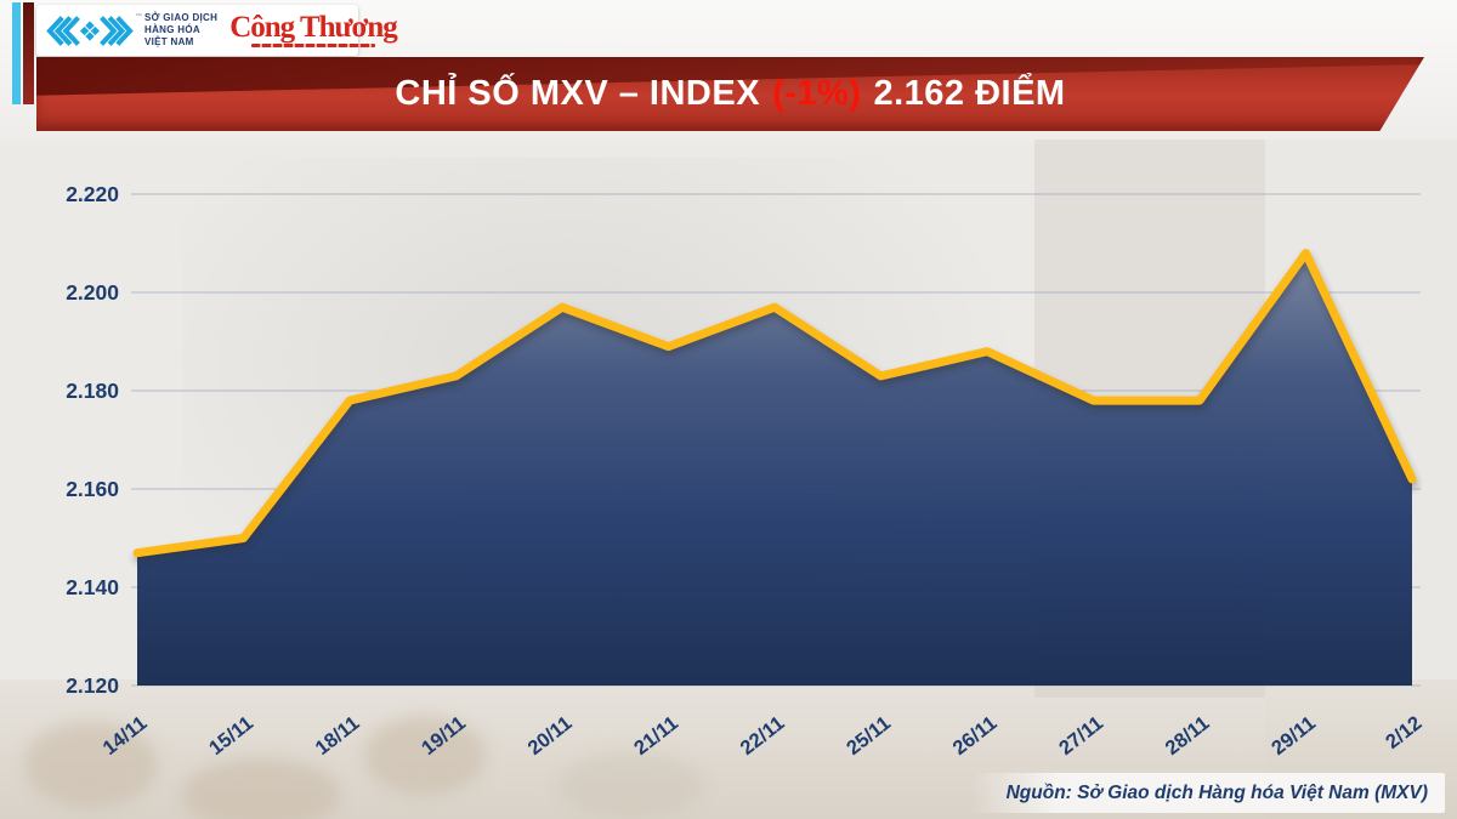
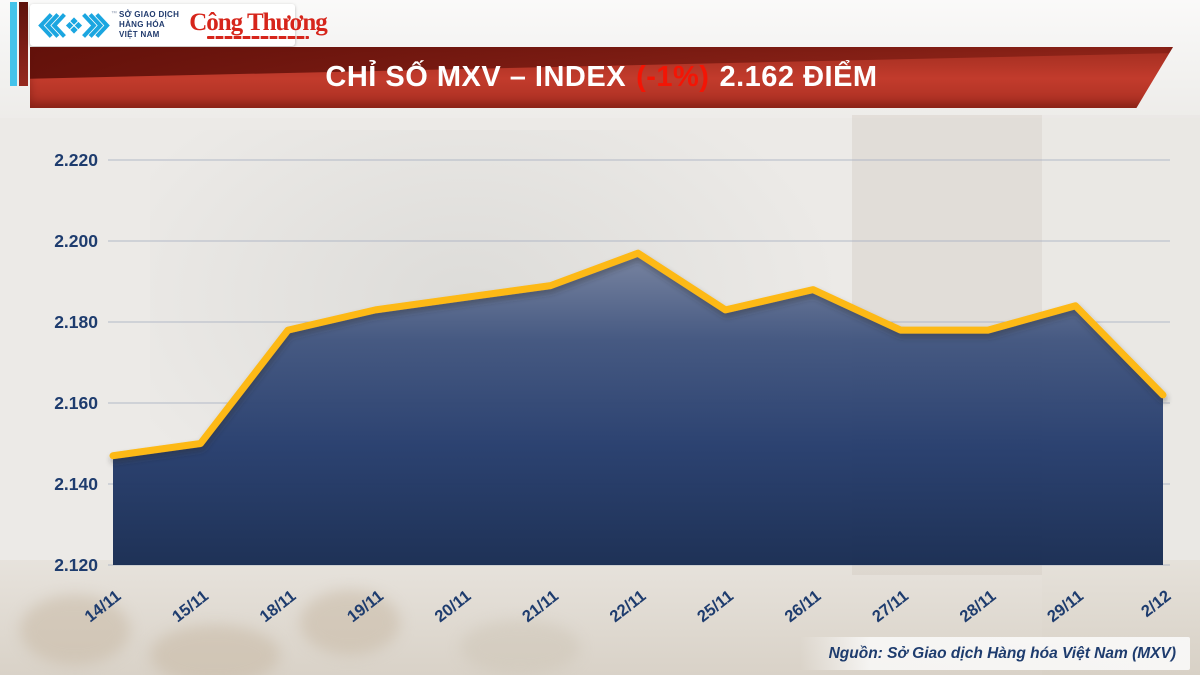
20/11: 2.197 -> 2.186
29/11: 2.208 -> 2.184
